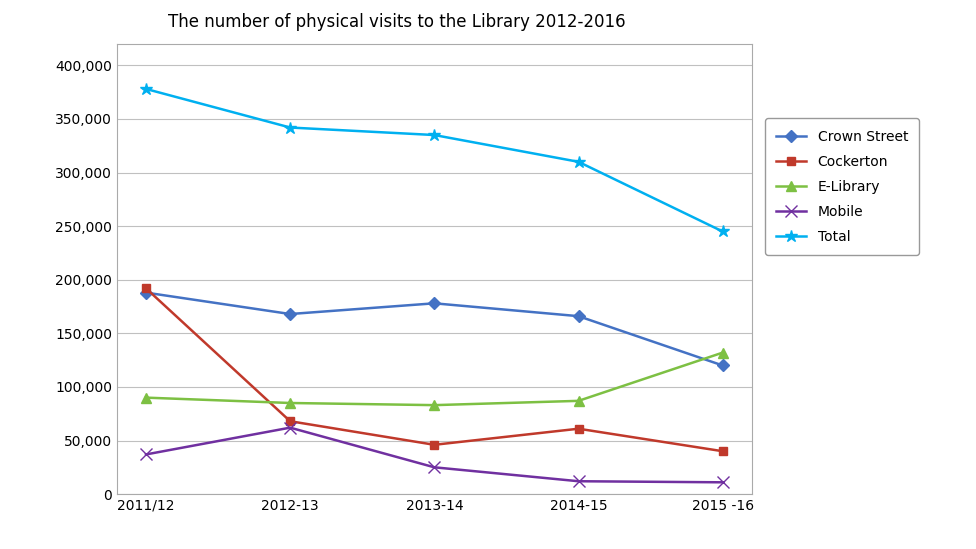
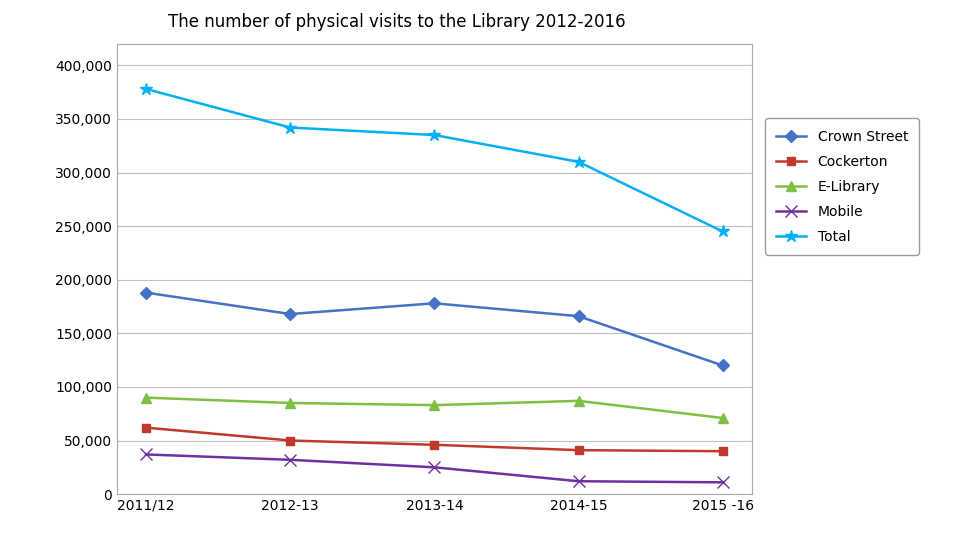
Cockerton/2011/12: 192,000 -> 62,000
Cockerton/2012-13: 68,000 -> 50,000
Mobile/2012-13: 62,000 -> 32,000
Cockerton/2014-15: 61,000 -> 41,000
E-Library/2015 -16: 132,000 -> 71,000
